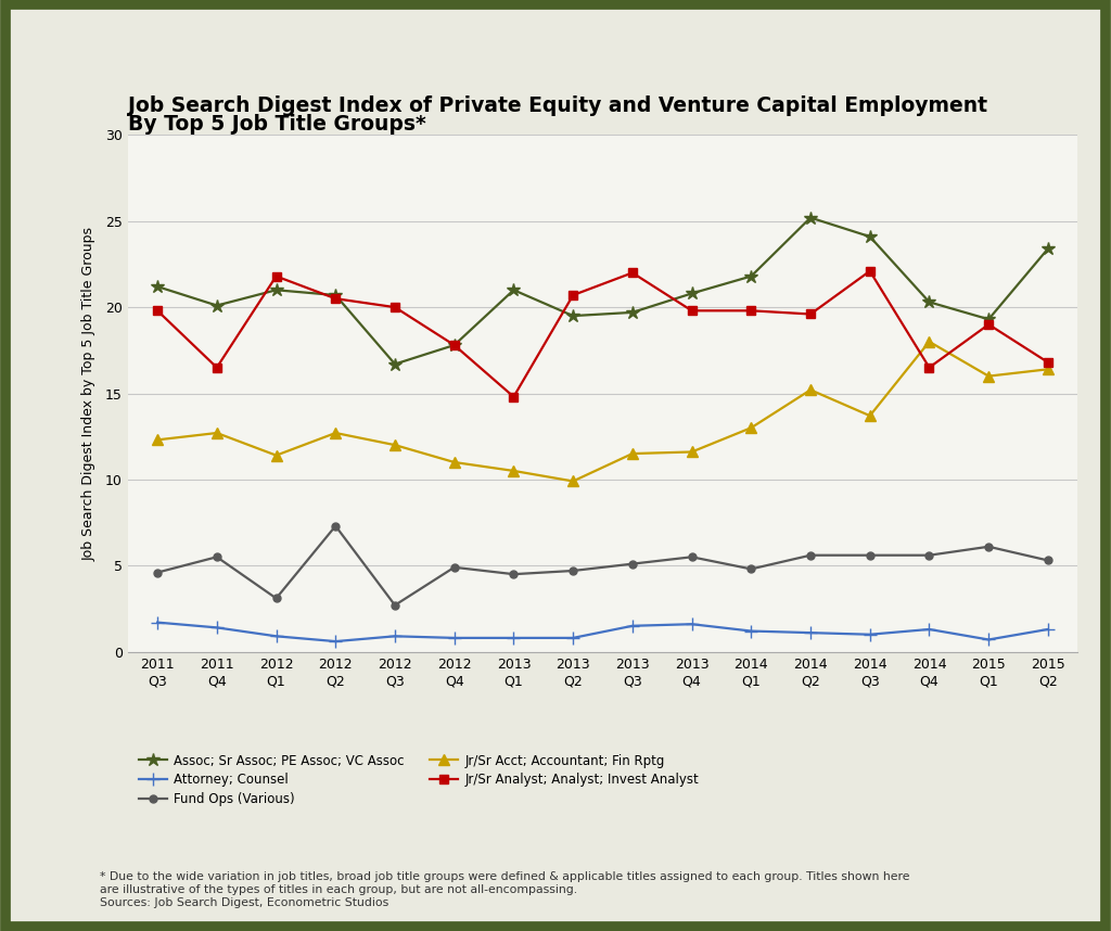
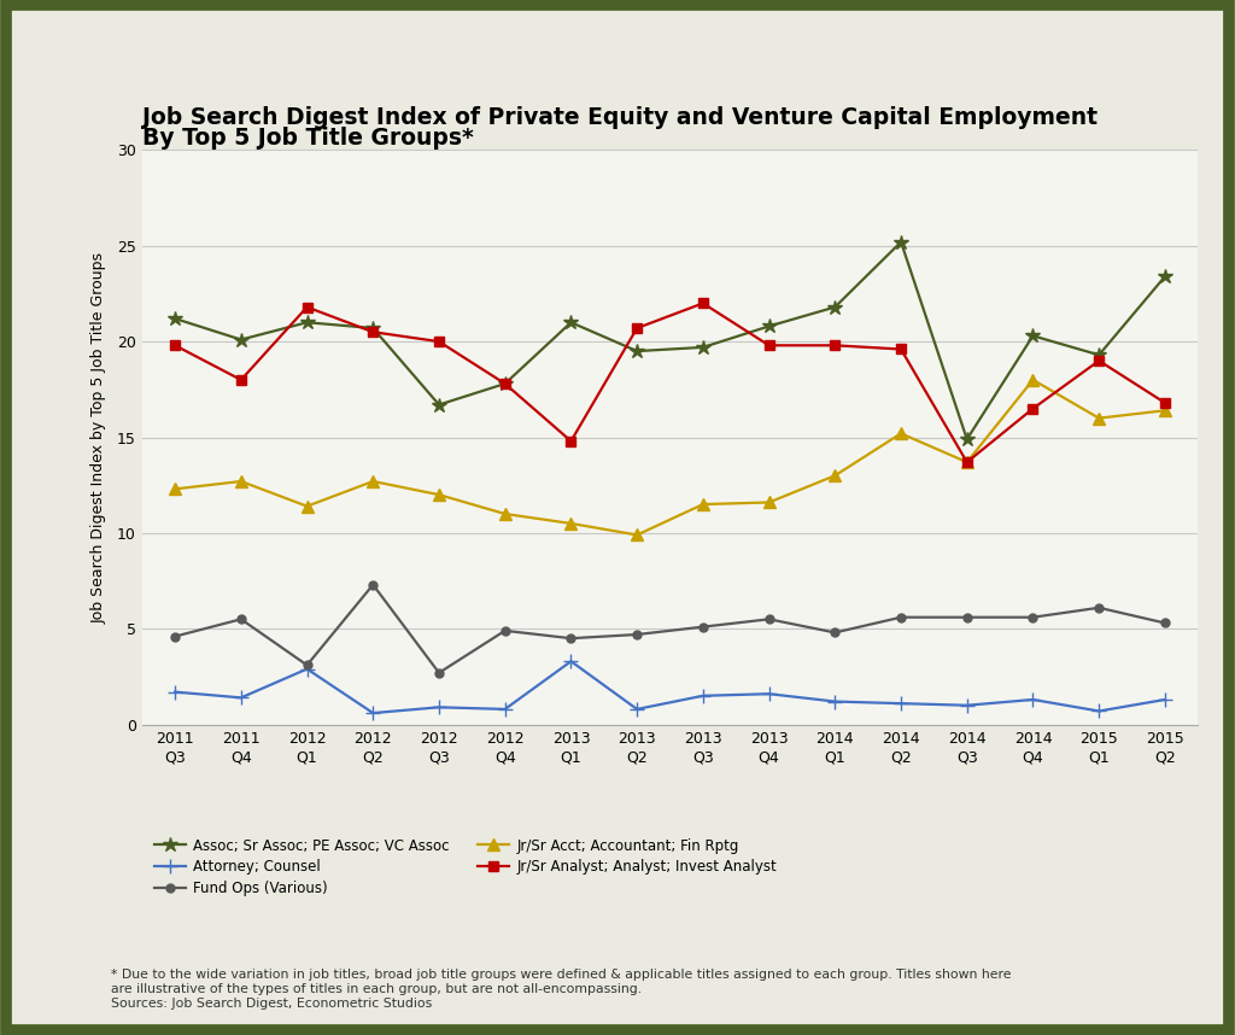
Jr/Sr Analyst; Analyst; Invest Analyst/2011 Q4: 16.5 -> 18.0
Attorney; Counsel/2012 Q1: 0.9 -> 2.9
Attorney; Counsel/2013 Q1: 0.8 -> 3.3
Assoc; Sr Assoc; PE Assoc; VC Assoc/2014 Q3: 24.1 -> 14.9
Jr/Sr Analyst; Analyst; Invest Analyst/2014 Q3: 22.1 -> 13.7
